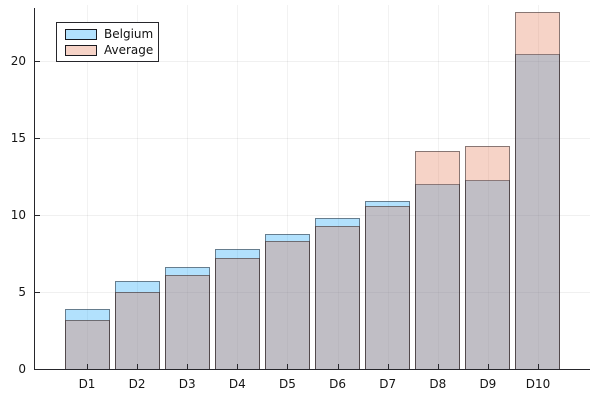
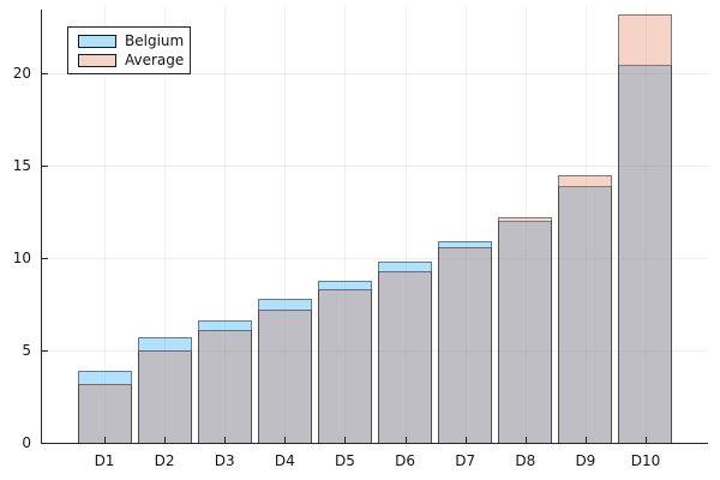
Average/D8: 14.2 -> 12.2
Belgium/D9: 12.3 -> 13.9
